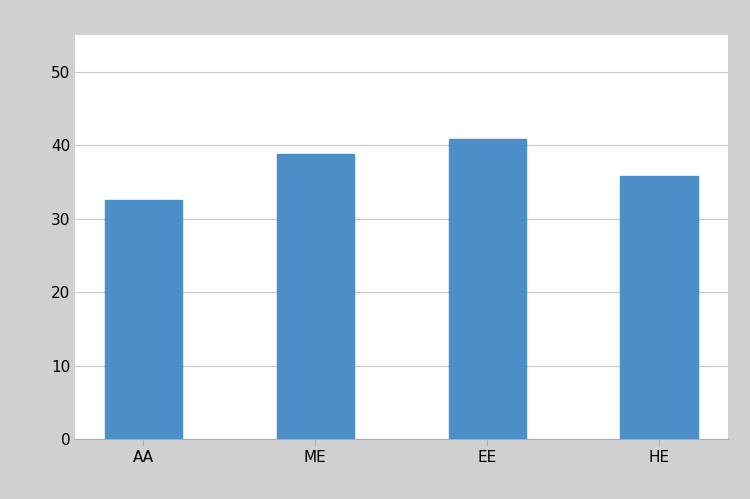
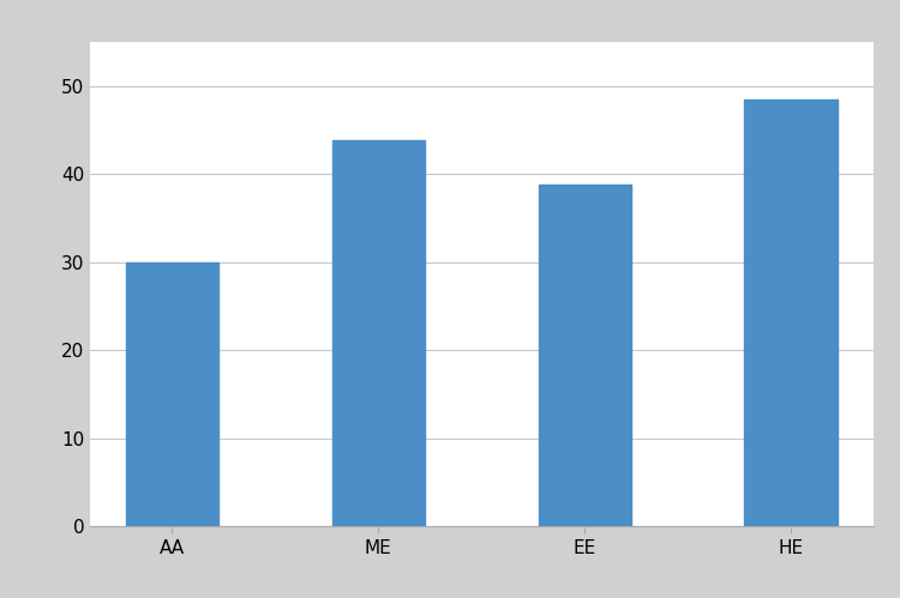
AA: 32.6 -> 30.0
ME: 38.8 -> 43.8
EE: 40.8 -> 38.8
HE: 35.8 -> 48.5
